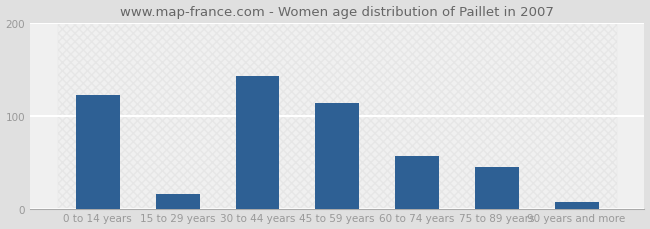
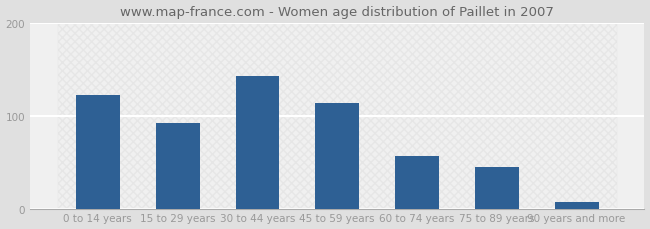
15 to 29 years: 16 -> 92
